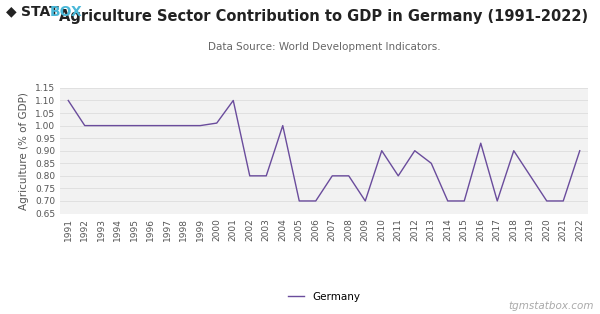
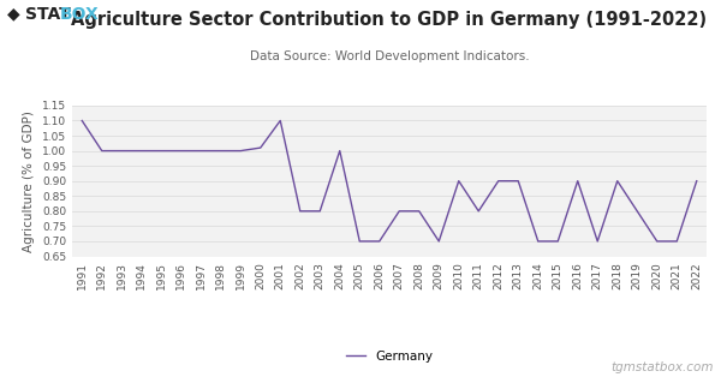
2013: 0.85 -> 0.90
2016: 0.93 -> 0.90
